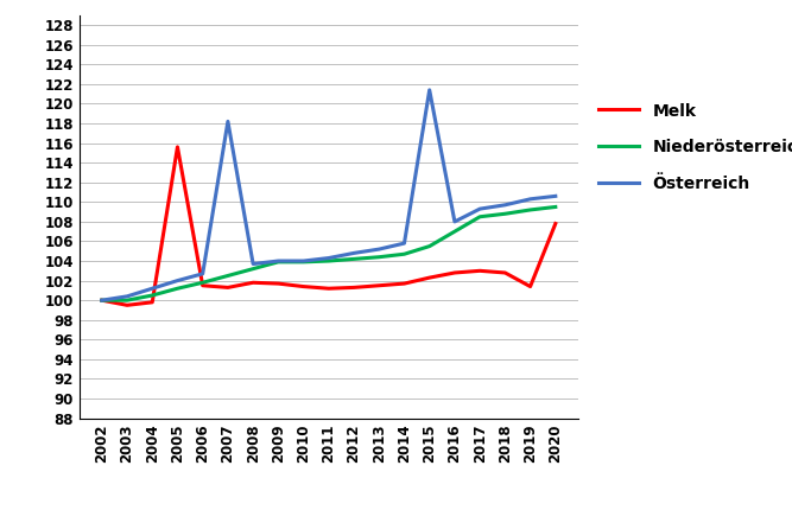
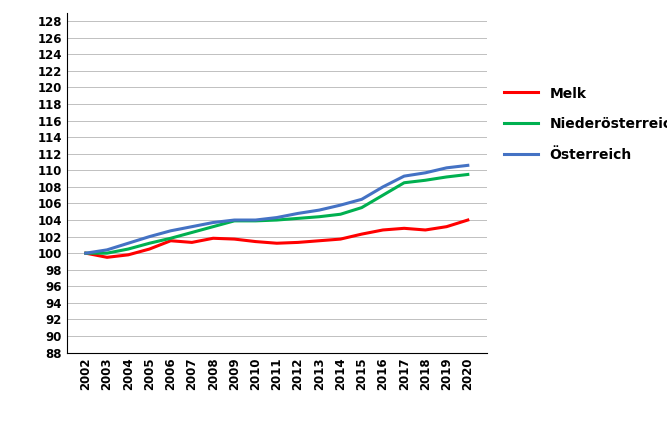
Melk/2005: 115.6 -> 100.5
Österreich/2007: 118.2 -> 103.2
Österreich/2015: 121.4 -> 106.5
Melk/2019: 101.4 -> 103.2
Melk/2020: 107.8 -> 104.0
